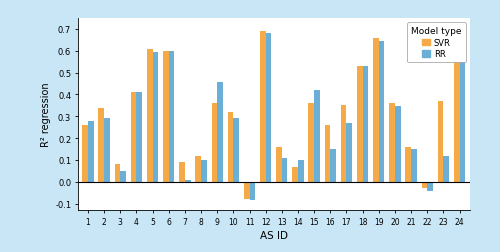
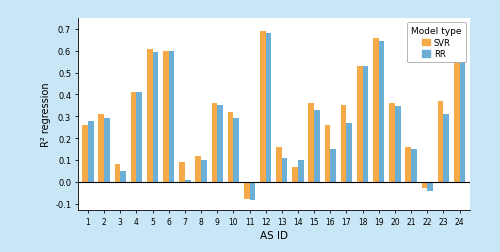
SVR/2: 0.34 -> 0.31
RR/9: 0.455 -> 0.350
RR/15: 0.420 -> 0.330
RR/23: 0.120 -> 0.310
